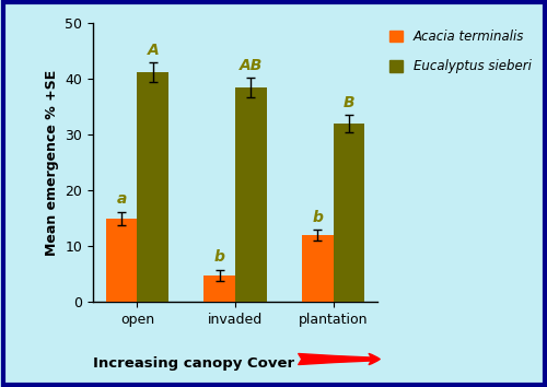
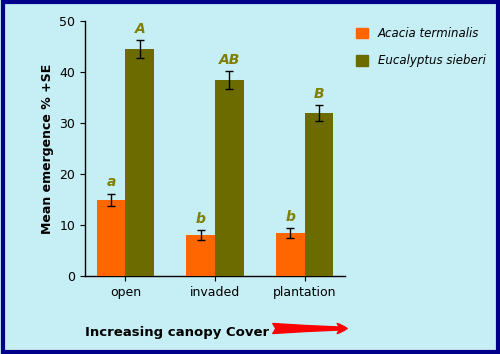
Eucalyptus sieberi/open: 41.2 -> 44.5
Acacia terminalis/invaded: 4.8 -> 8.0
Acacia terminalis/plantation: 12.0 -> 8.5
